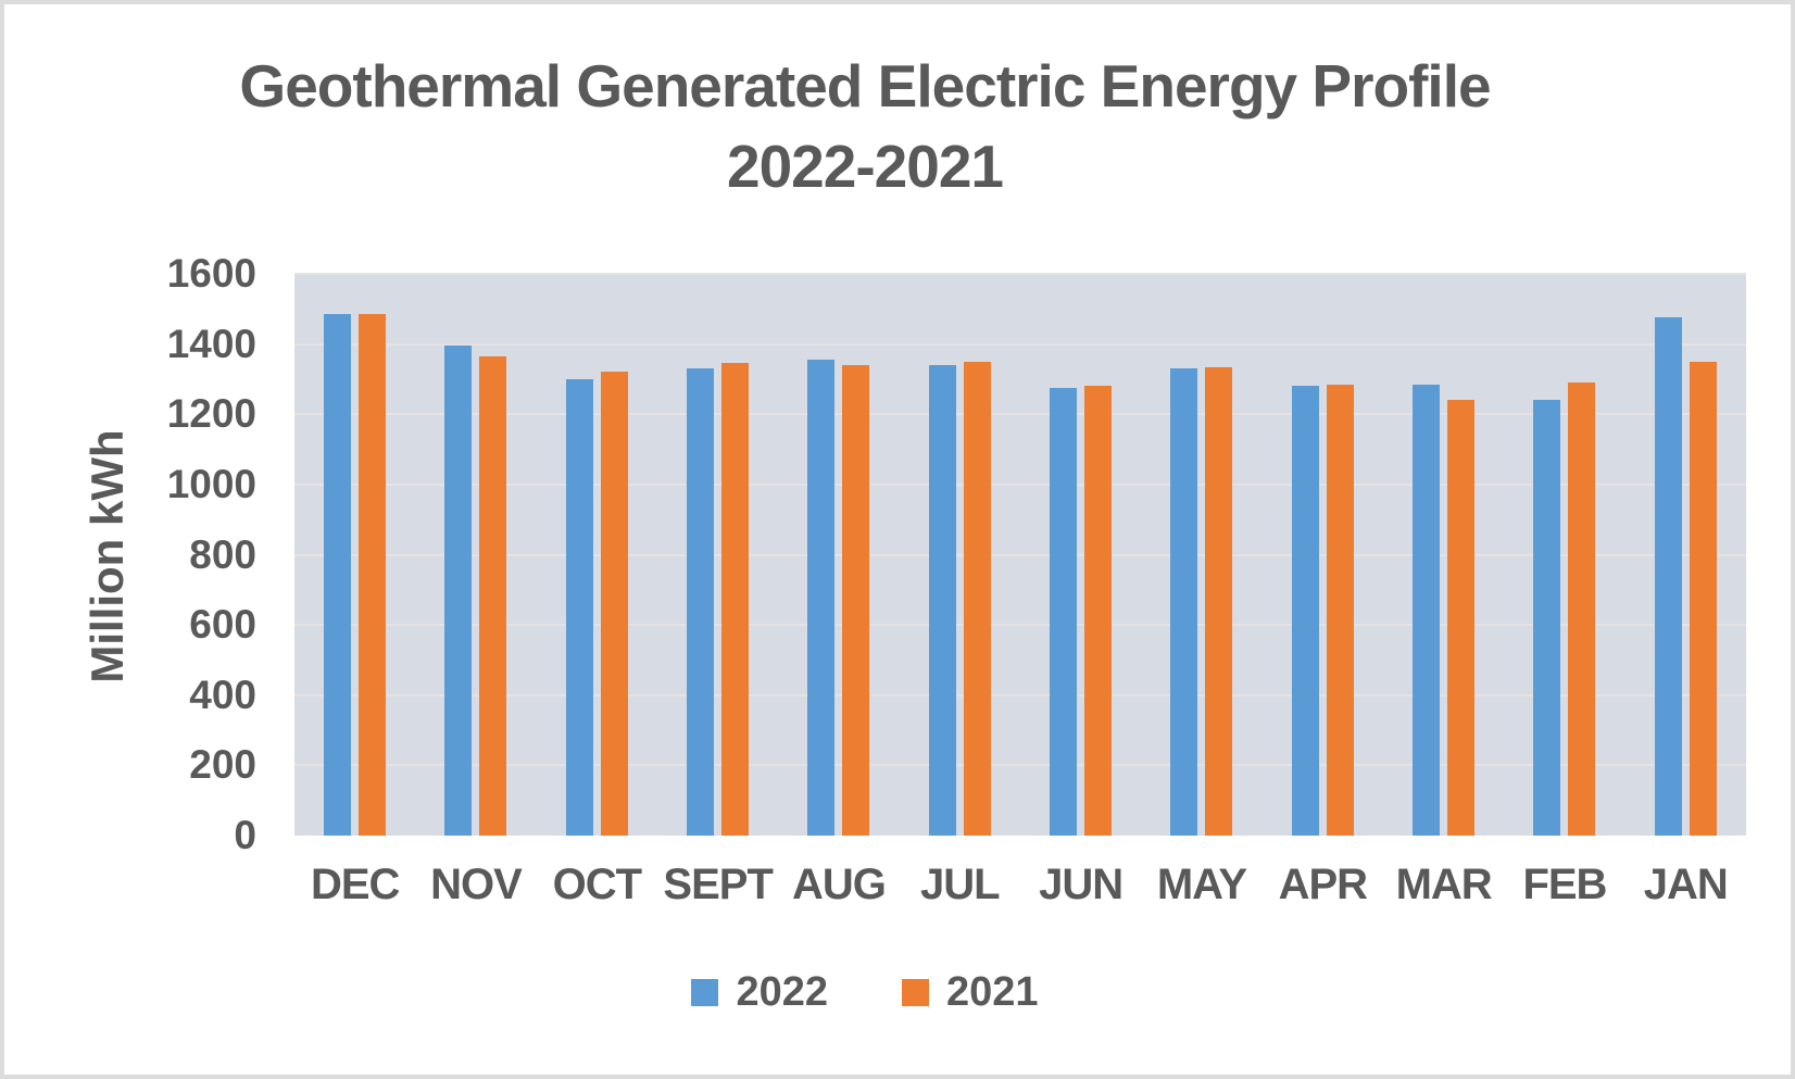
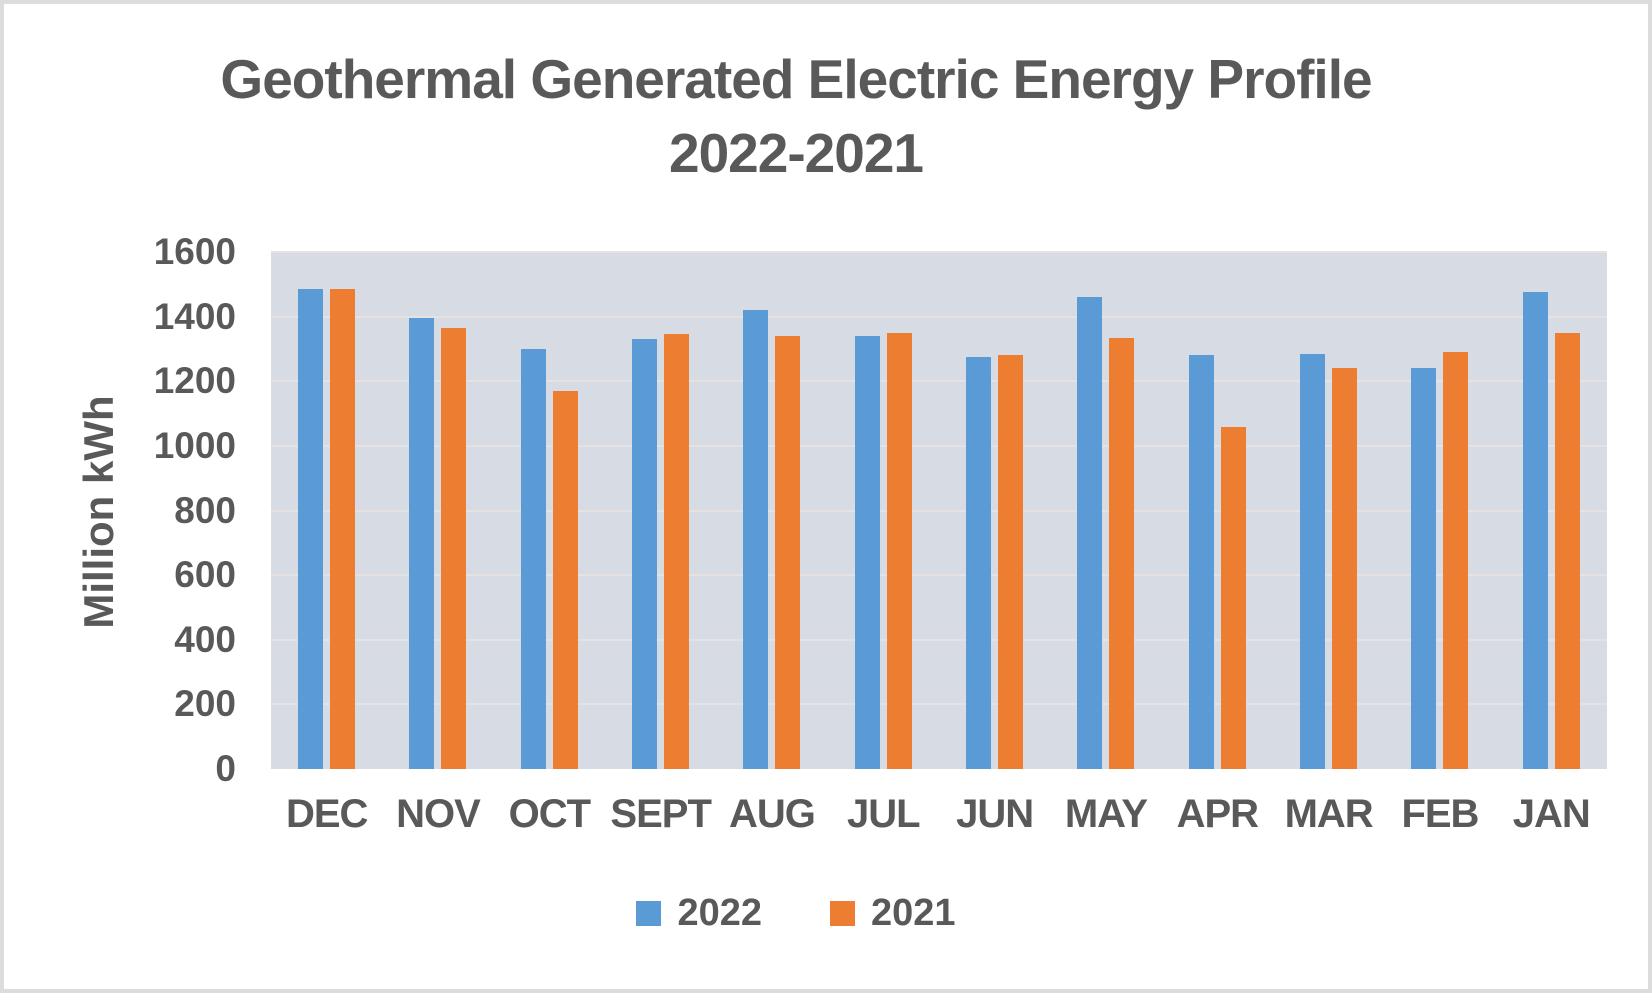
2021/OCT: 1320 -> 1170
2022/AUG: 1360 -> 1420
2022/MAY: 1330 -> 1460
2021/APR: 1280 -> 1060
